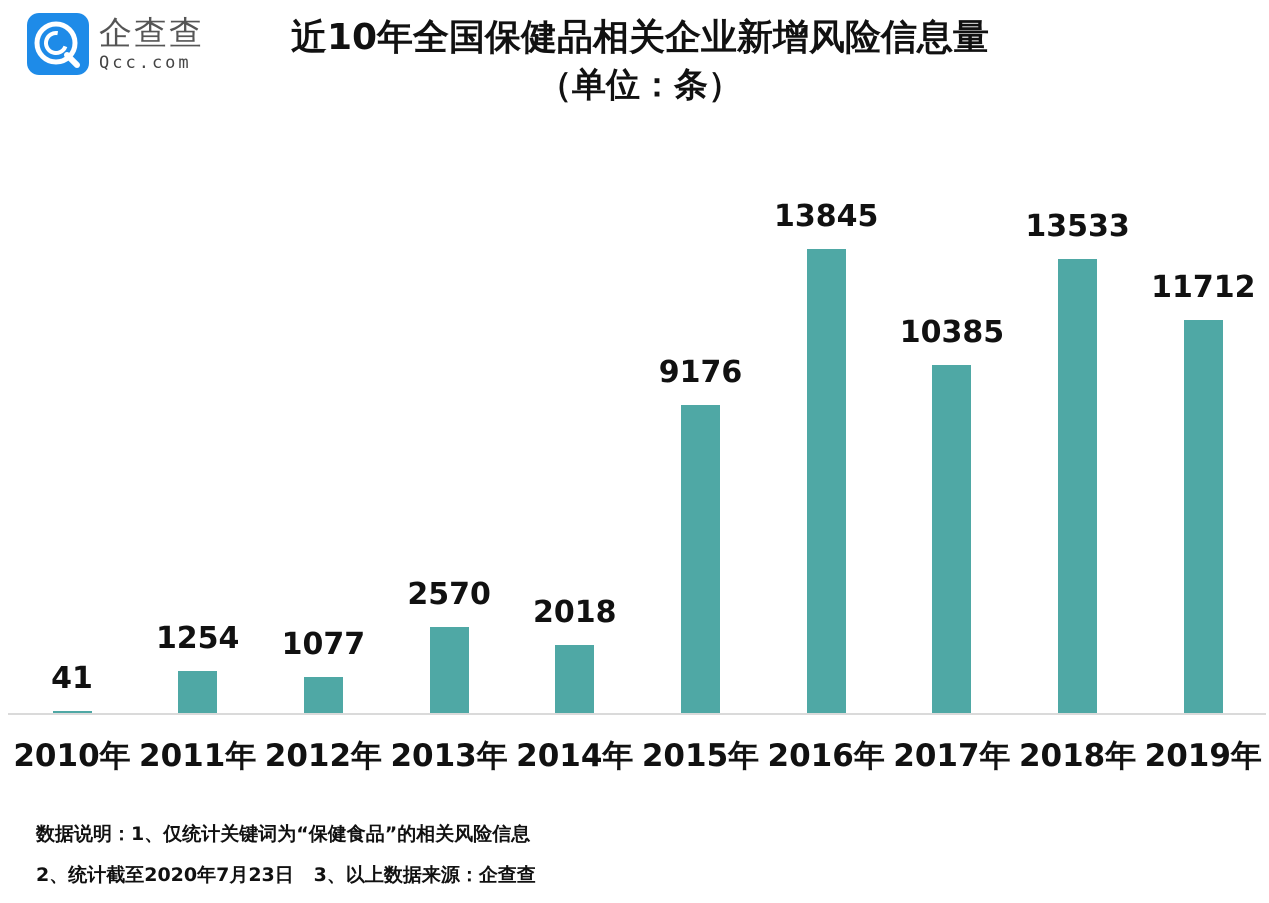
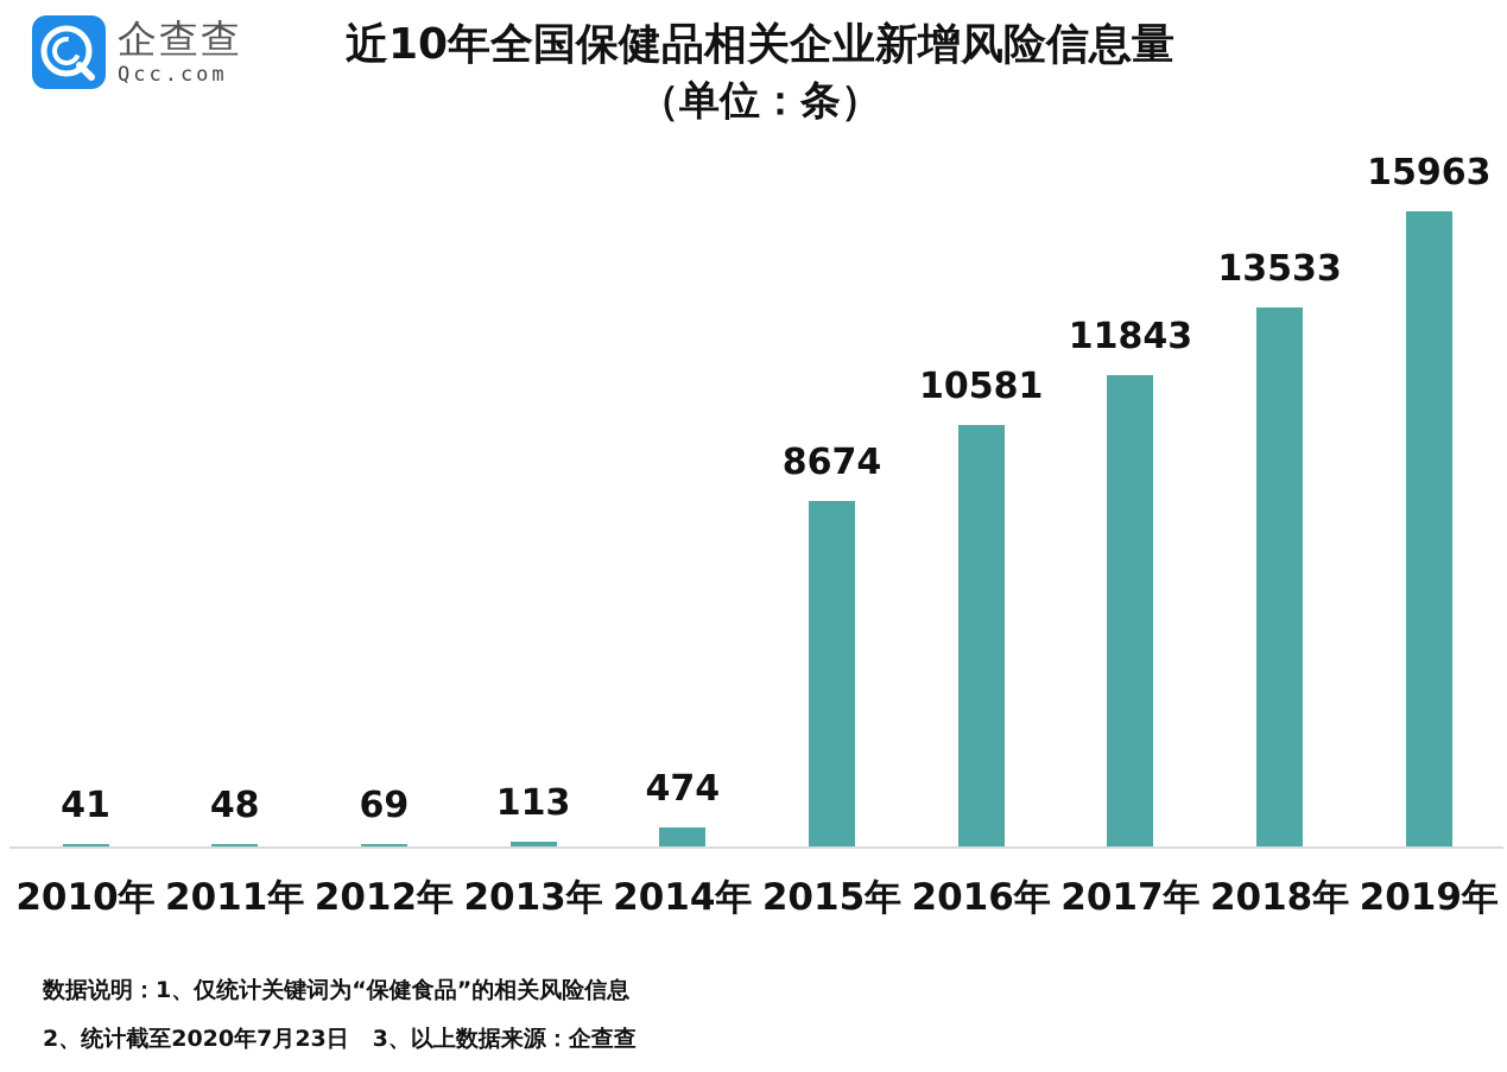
2011年: 1254 -> 48
2012年: 1077 -> 69
2013年: 2570 -> 113
2014年: 2018 -> 474
2015年: 9176 -> 8674
2016年: 13845 -> 10581
2017年: 10385 -> 11843
2019年: 11712 -> 15963
